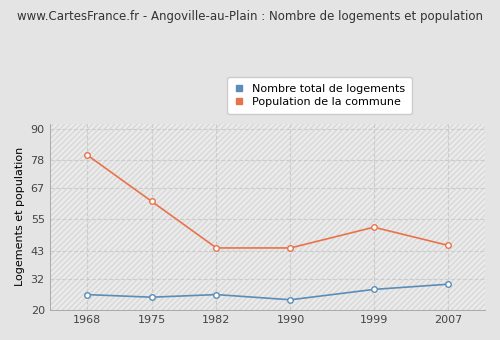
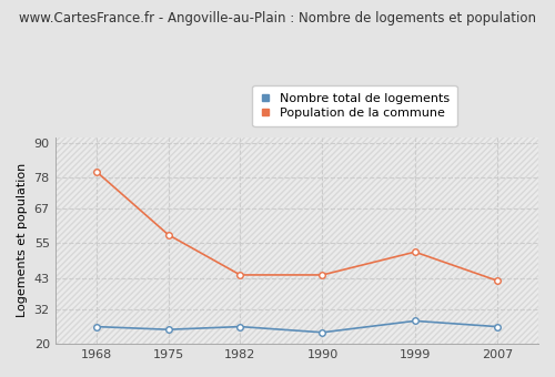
Population de la commune/1975: 62 -> 58
Nombre total de logements/2007: 30 -> 26
Population de la commune/2007: 45 -> 42
